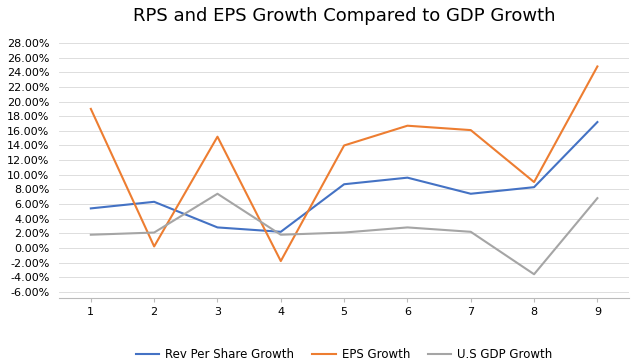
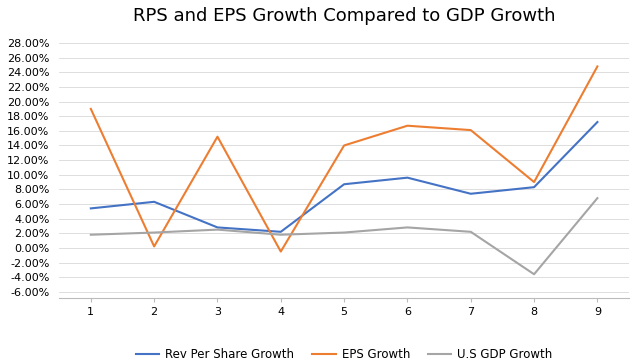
U.S GDP Growth/3: 7.4% -> 2.5%
EPS Growth/4: -1.8% -> -0.5%
